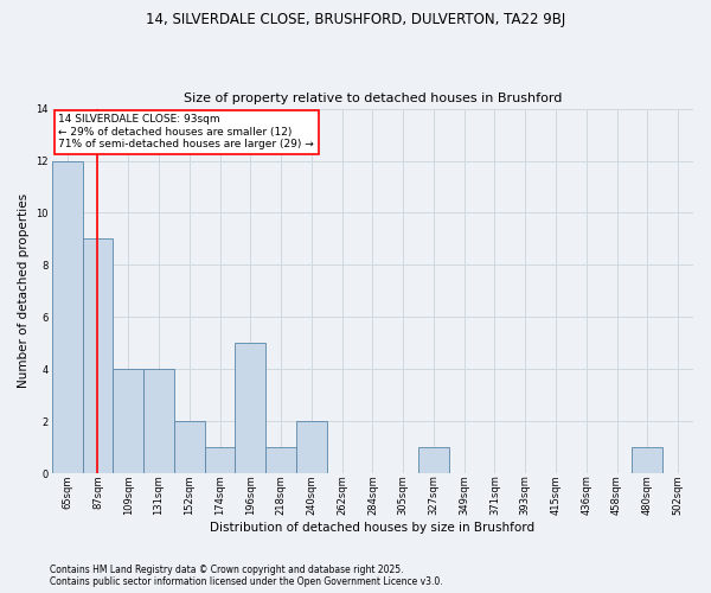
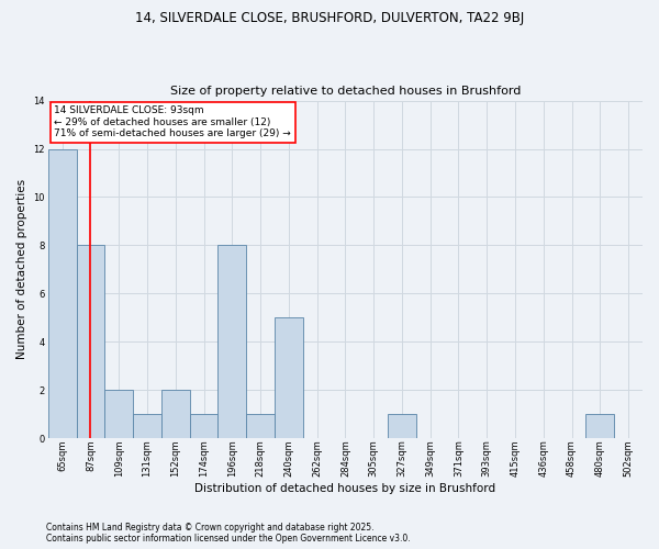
87sqm: 9 -> 8
109sqm: 4 -> 2
131sqm: 4 -> 1
196sqm: 5 -> 8
240sqm: 2 -> 5
